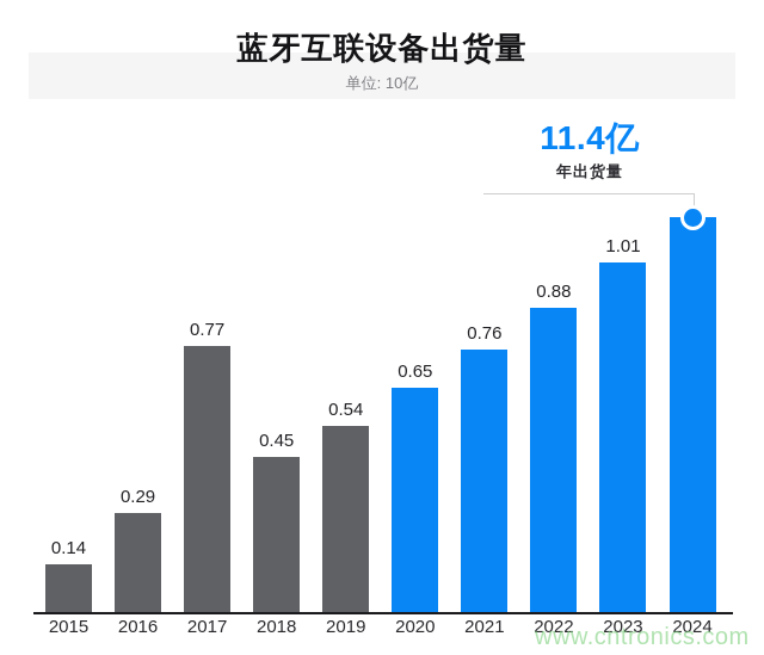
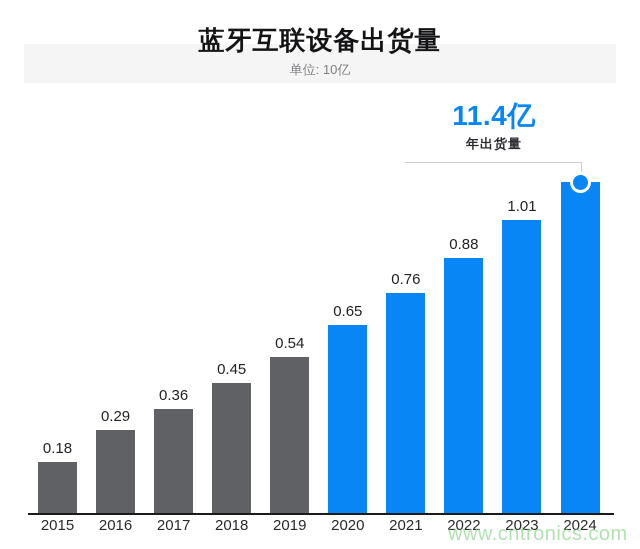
2015: 0.14 -> 0.18
2017: 0.77 -> 0.36
